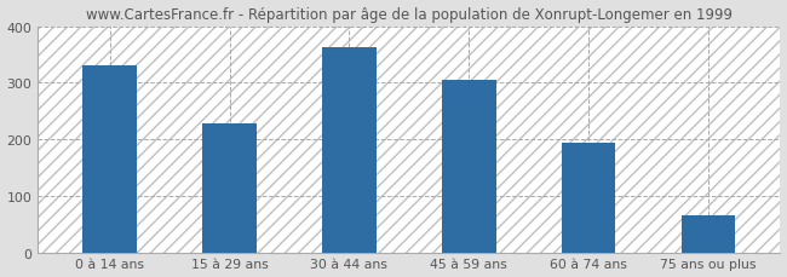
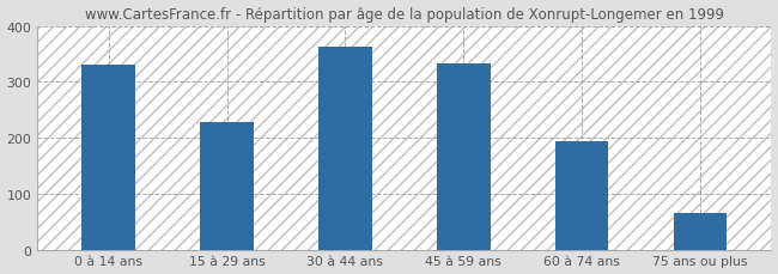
45 à 59 ans: 305 -> 333
